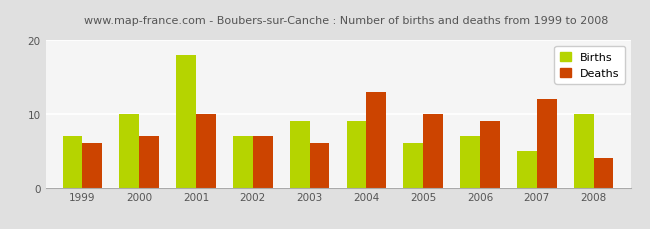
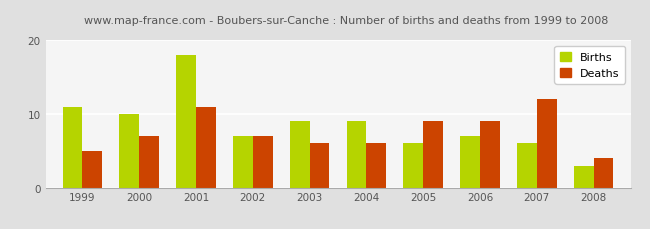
Births/1999: 7 -> 11
Deaths/1999: 6 -> 5
Deaths/2001: 10 -> 11
Deaths/2004: 13 -> 6
Deaths/2005: 10 -> 9
Births/2007: 5 -> 6
Births/2008: 10 -> 3
